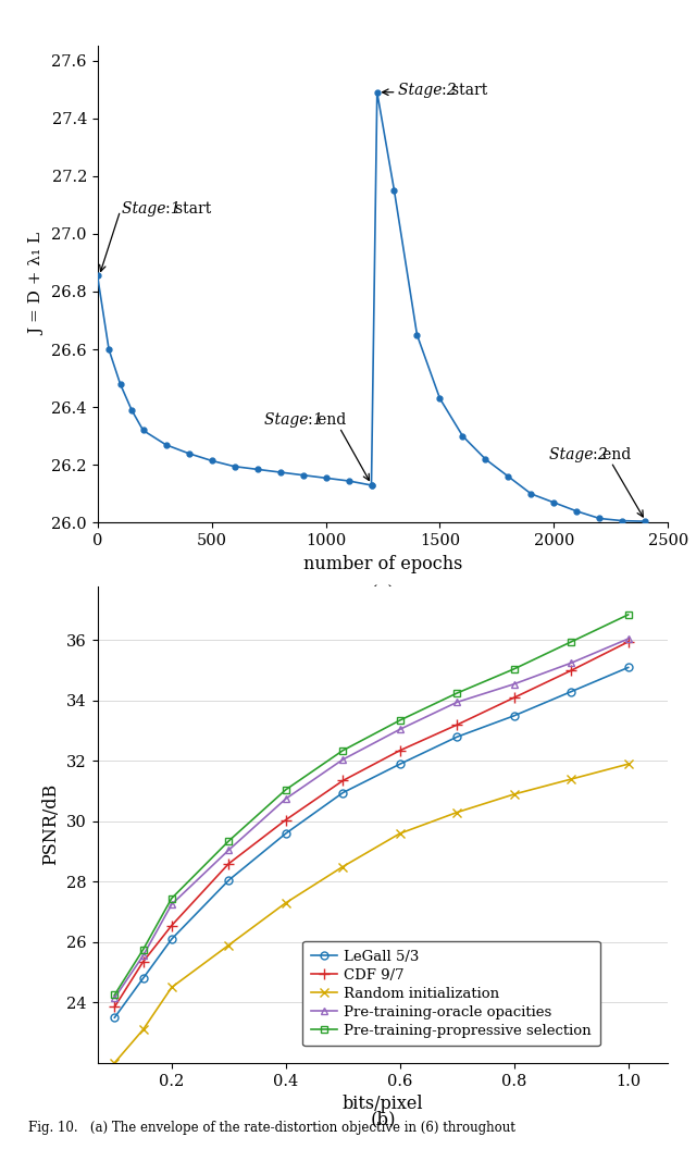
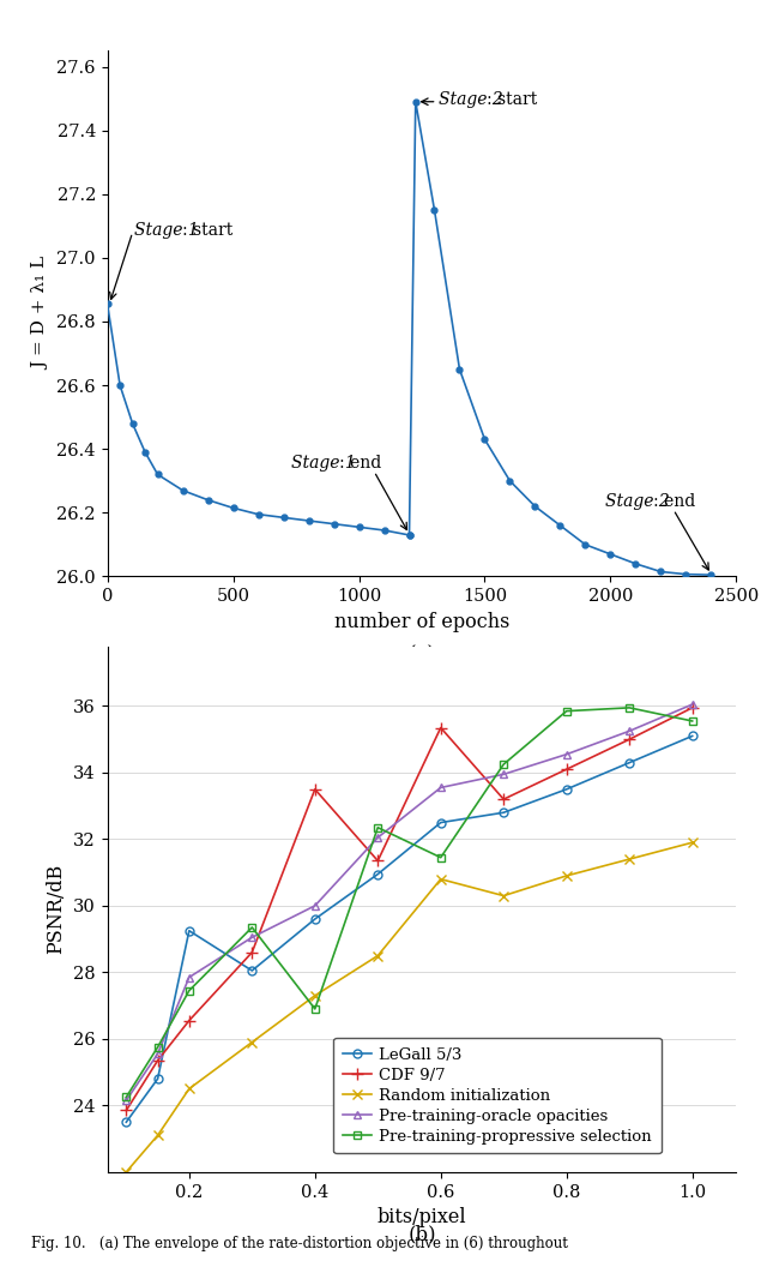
LeGall 5/3/0.2: 26.10 -> 29.25
Pre-training-oracle opacities/0.2: 27.25 -> 27.85
CDF 9/7/0.4: 30.05 -> 33.50
Pre-training-oracle opacities/0.4: 30.75 -> 30.00
Pre-training-propressive selection/0.4: 31.05 -> 26.90
LeGall 5/3/0.6: 31.90 -> 32.50
CDF 9/7/0.6: 32.35 -> 35.35
Random initialization/0.6: 29.6 -> 30.8
Pre-training-oracle opacities/0.6: 33.05 -> 33.55
Pre-training-propressive selection/0.6: 33.35 -> 31.45
Pre-training-propressive selection/0.8: 35.05 -> 35.85
Pre-training-propressive selection/1.0: 36.85 -> 35.55
